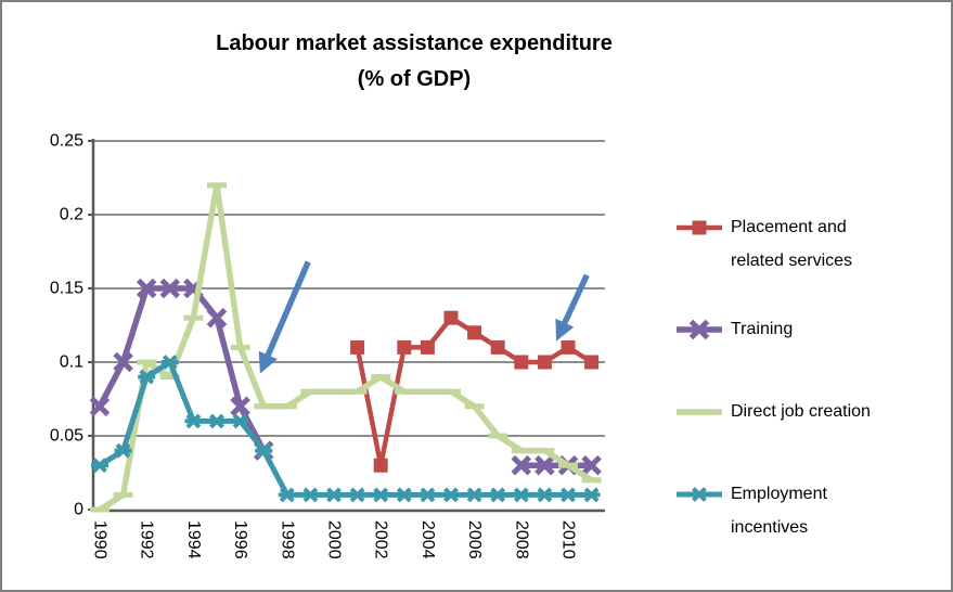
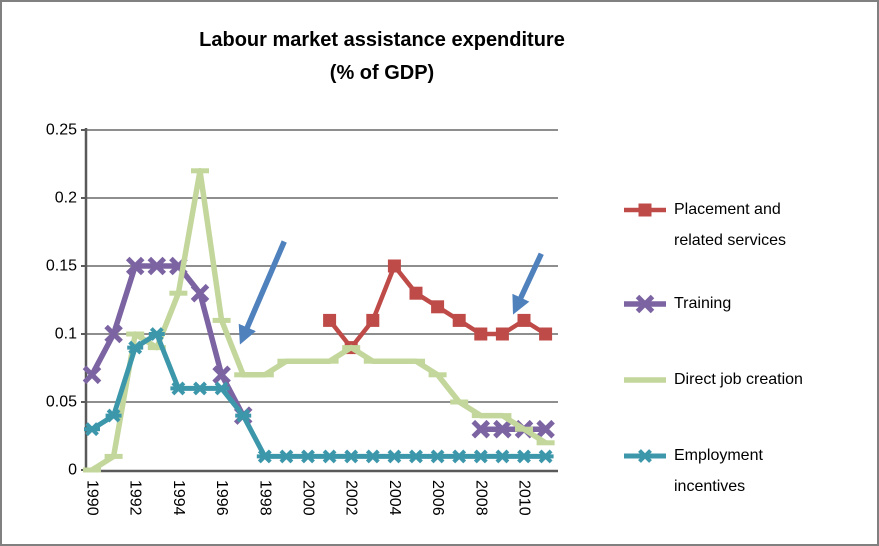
Placement and related services/2002: 0.03 -> 0.09
Placement and related services/2004: 0.11 -> 0.15
